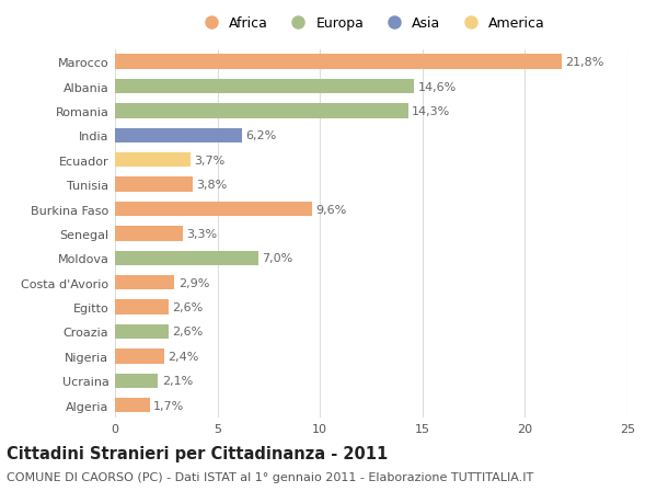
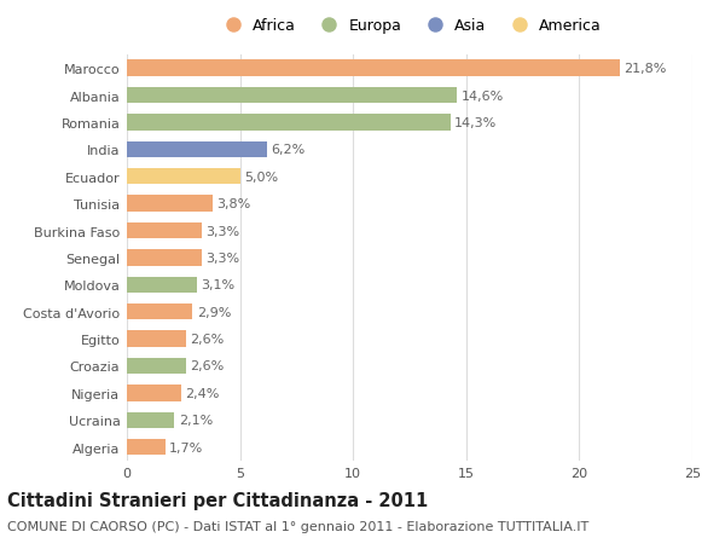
Ecuador: 3,7% -> 5,0%
Burkina Faso: 9,6% -> 3,3%
Moldova: 7,0% -> 3,1%
